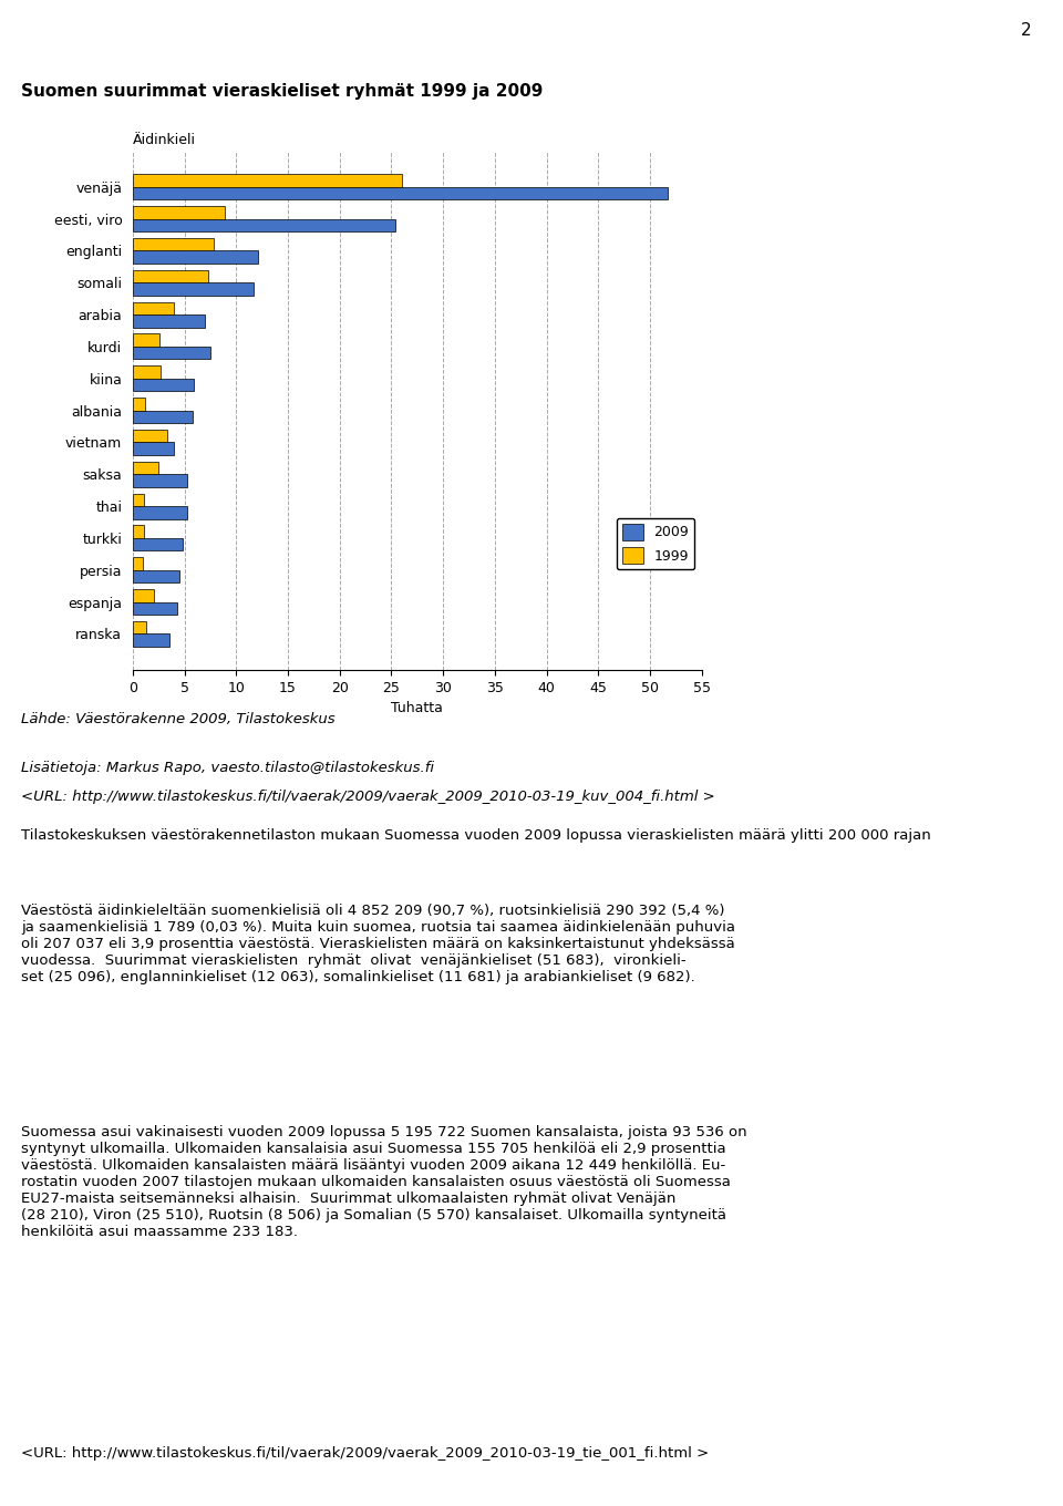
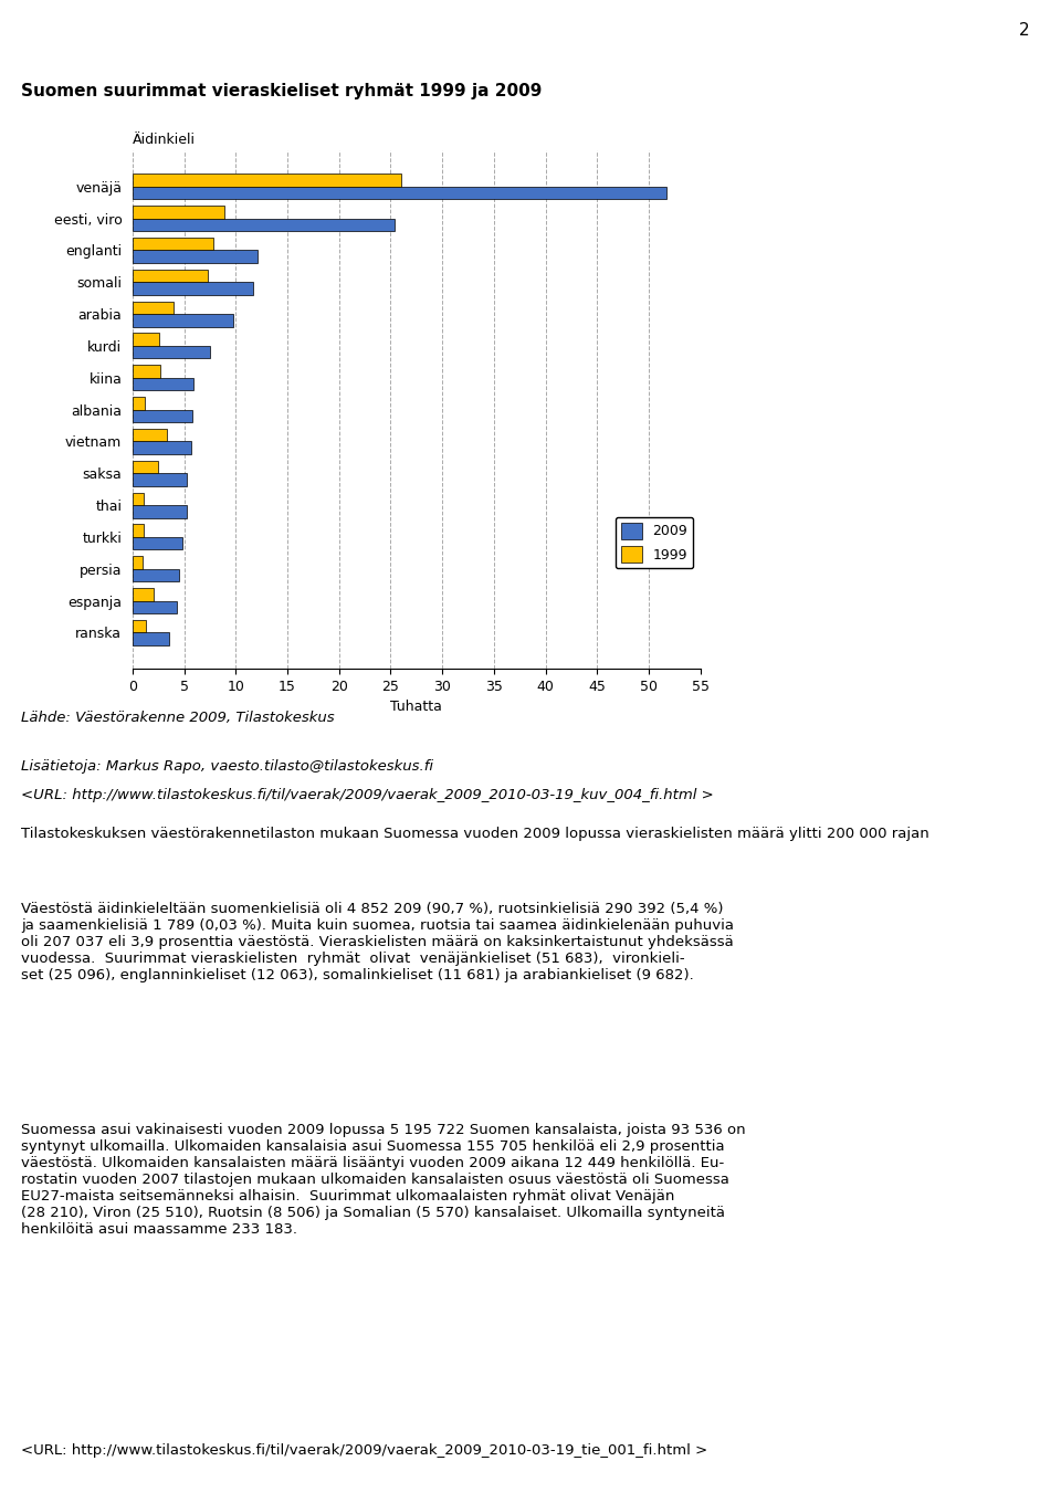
2009/arabia: 7.0 -> 9.7
2009/vietnam: 4.0 -> 5.7
